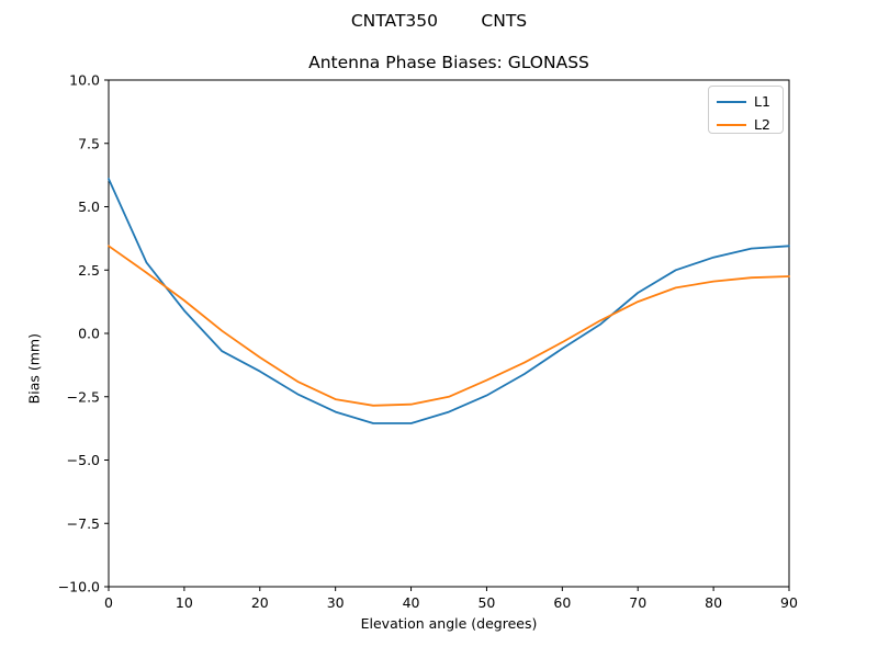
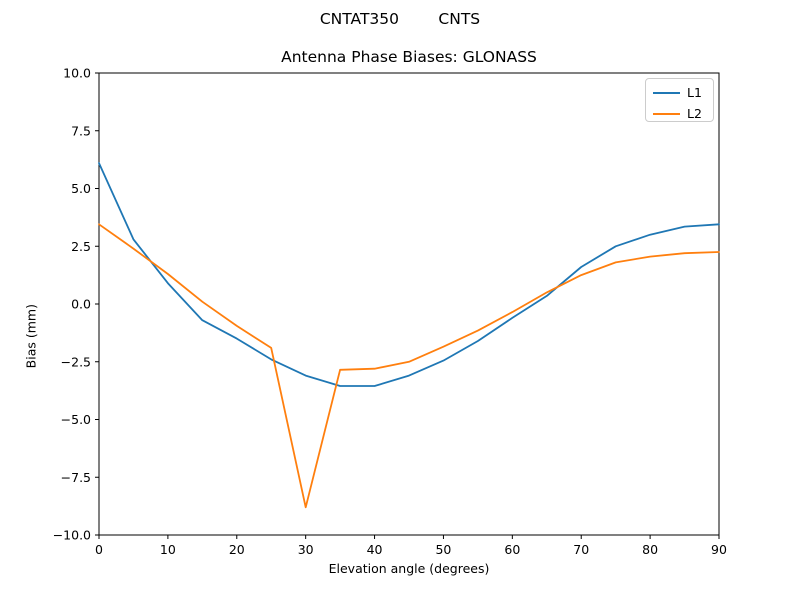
L2/30: -2.6 -> -8.8
